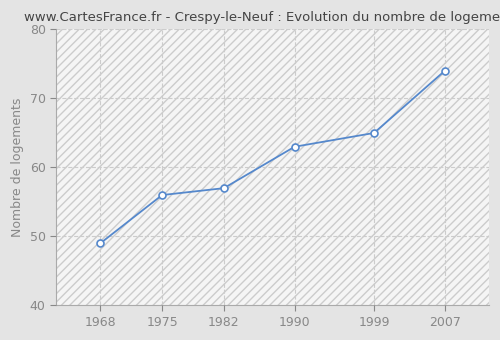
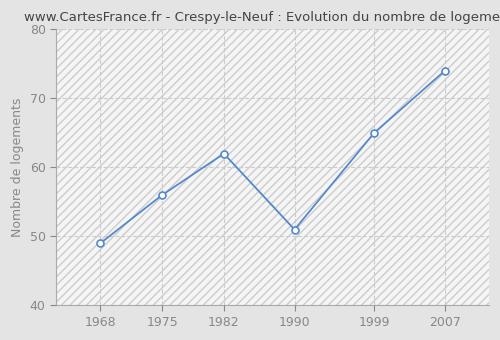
1982: 57 -> 62
1990: 63 -> 51
